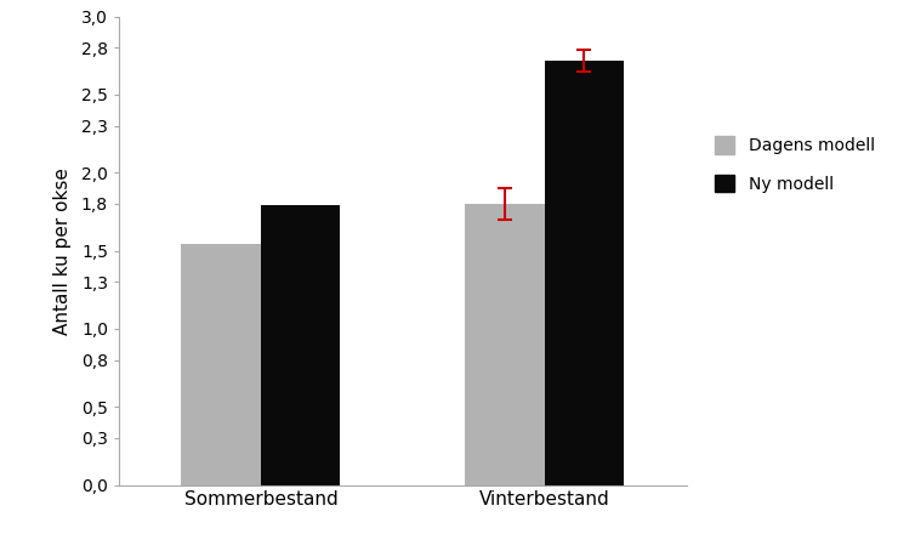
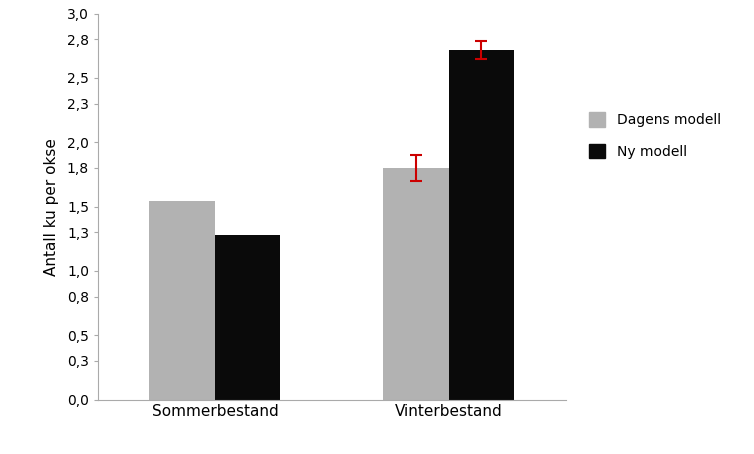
Ny modell/Sommerbestand: 1,79 -> 1,28
